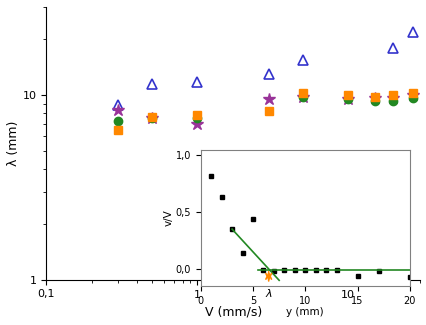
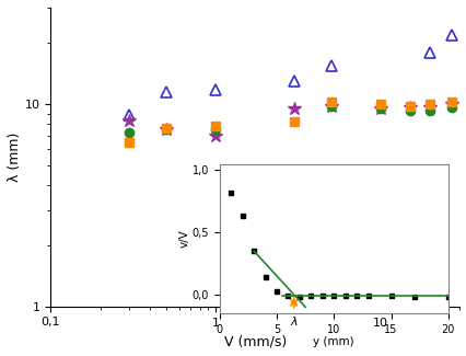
5: 0,44 -> 0,03
15: -0,06 -> -0,01
20: -0,07 -> -0,02
